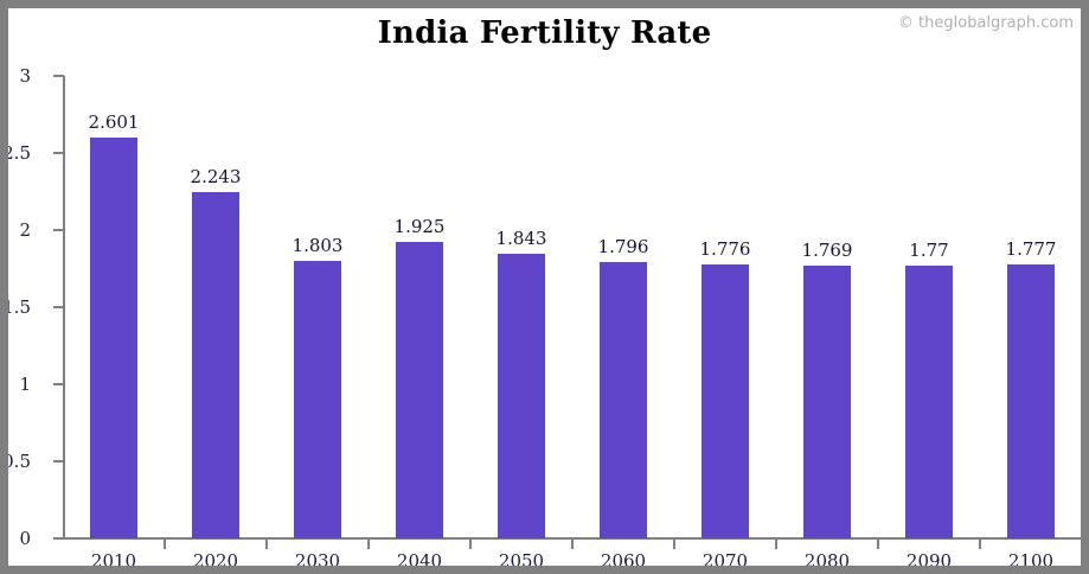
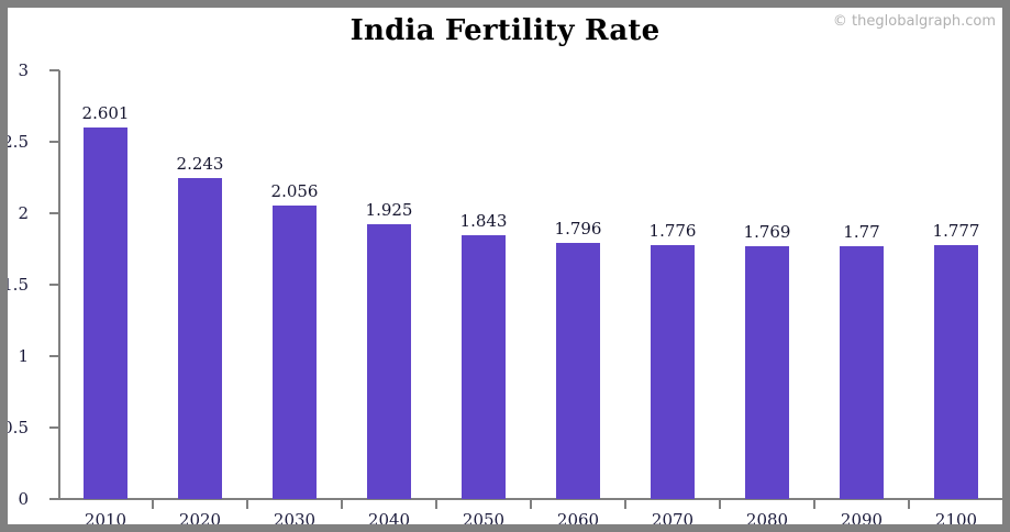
2030: 1.803 -> 2.056
